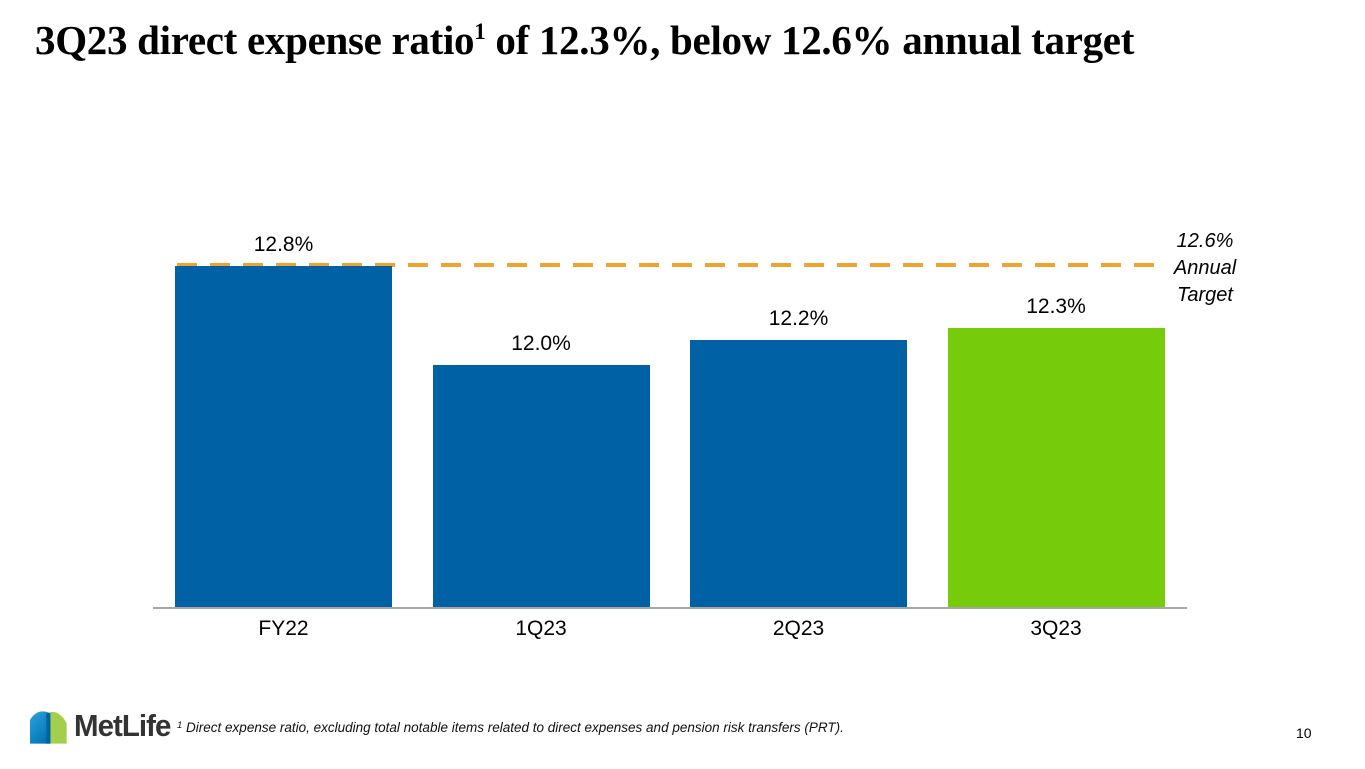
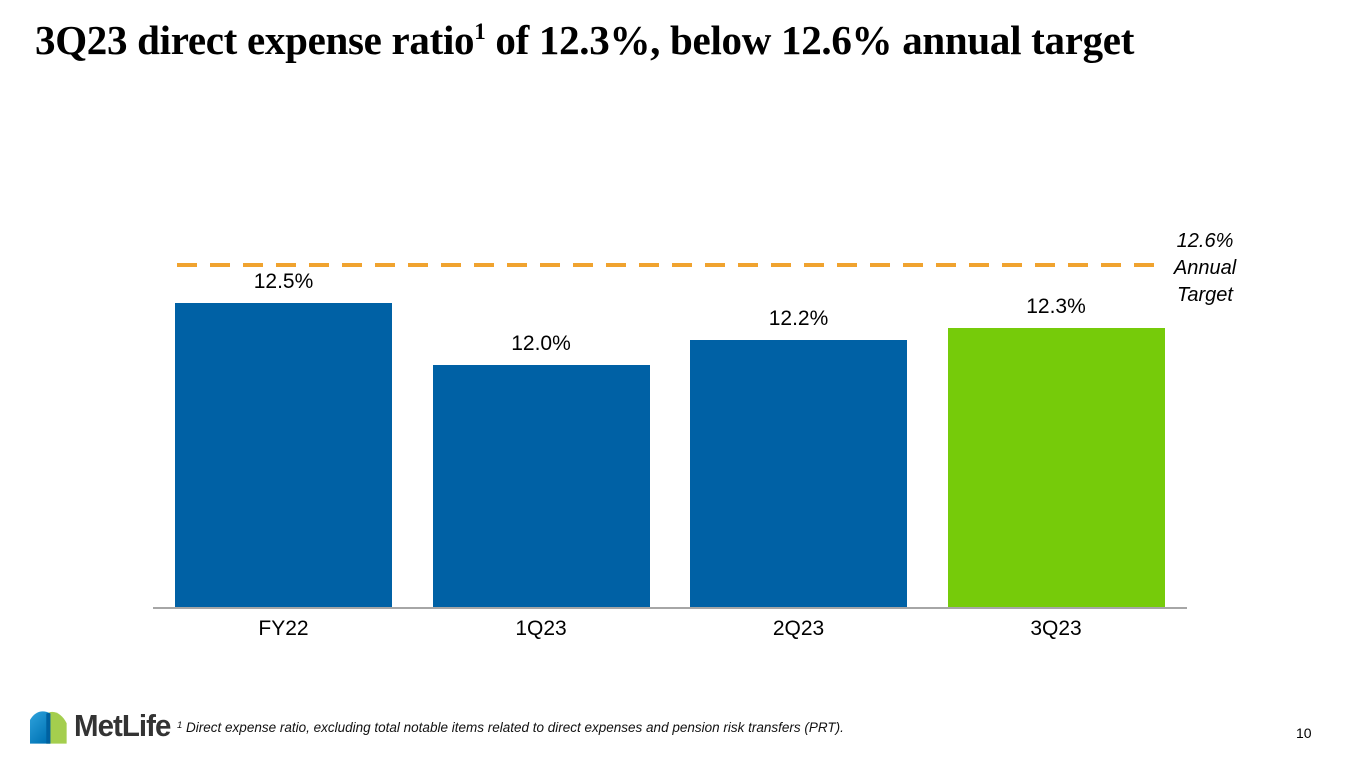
FY22: 12.8% -> 12.5%
